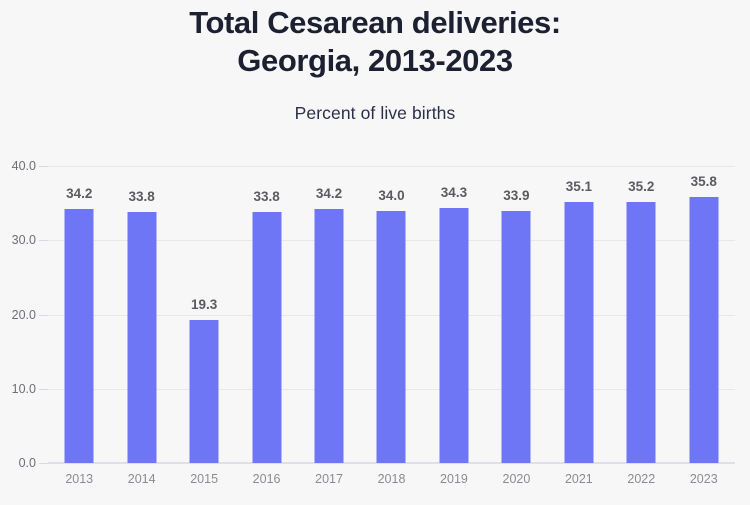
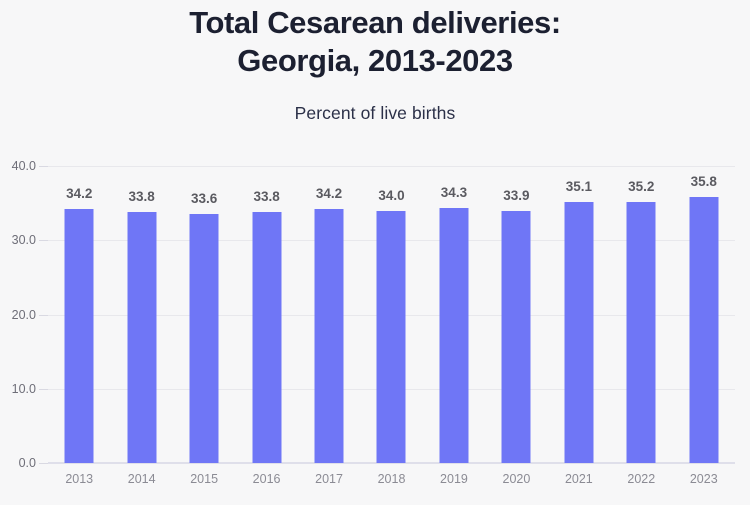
2015: 19.3 -> 33.6
